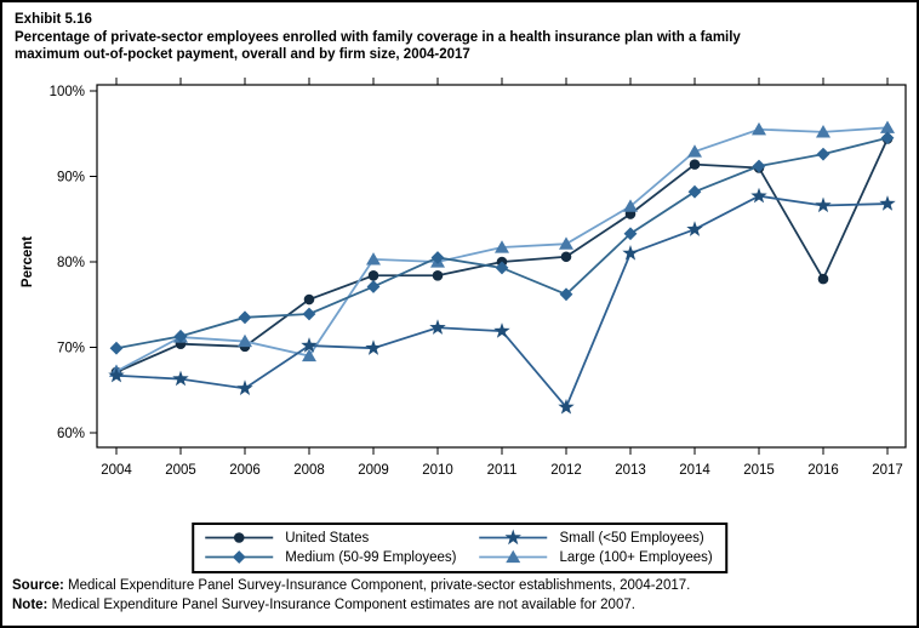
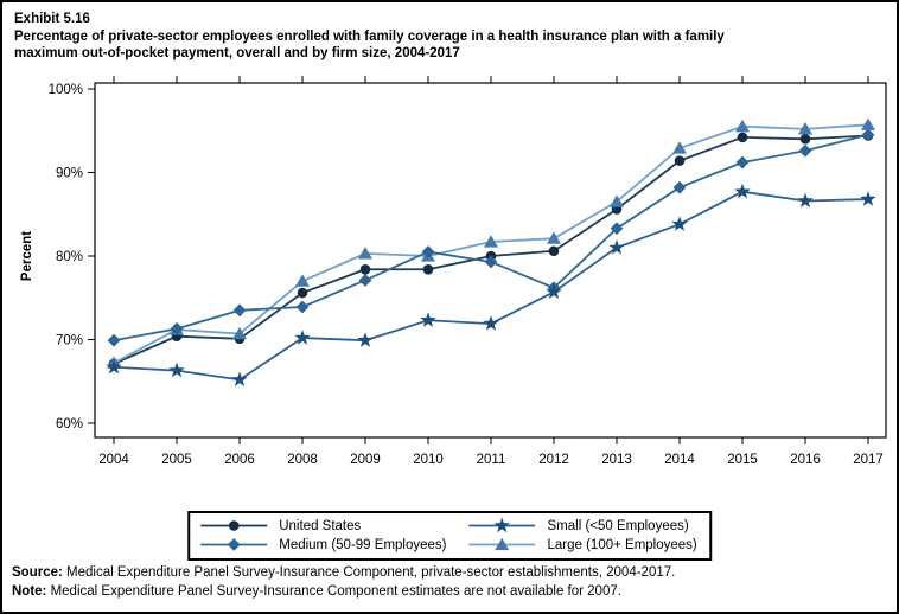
Large (100+ Employees)/2008: 69% -> 77%
Small (<50 Employees)/2012: 63% -> 76%
United States/2015: 91% -> 94%
United States/2016: 78% -> 94%
